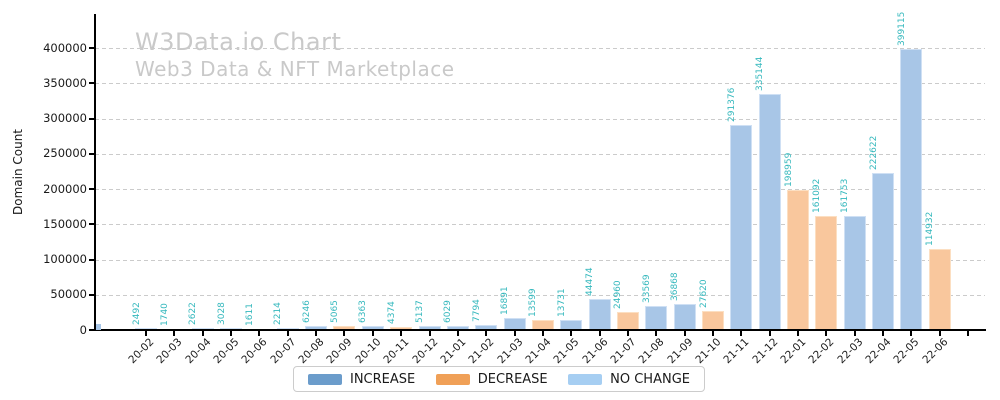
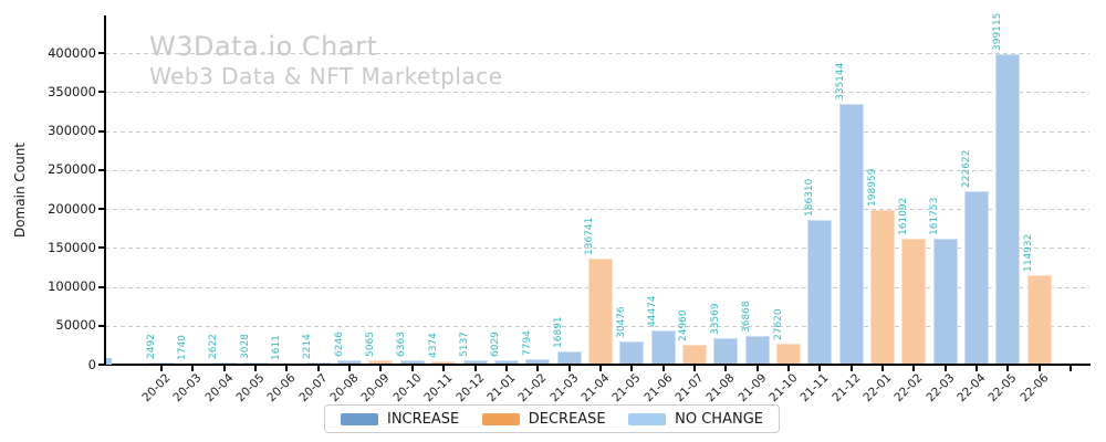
21-04: 13599 -> 136741
21-05: 13731 -> 30476
21-11: 291376 -> 186310
